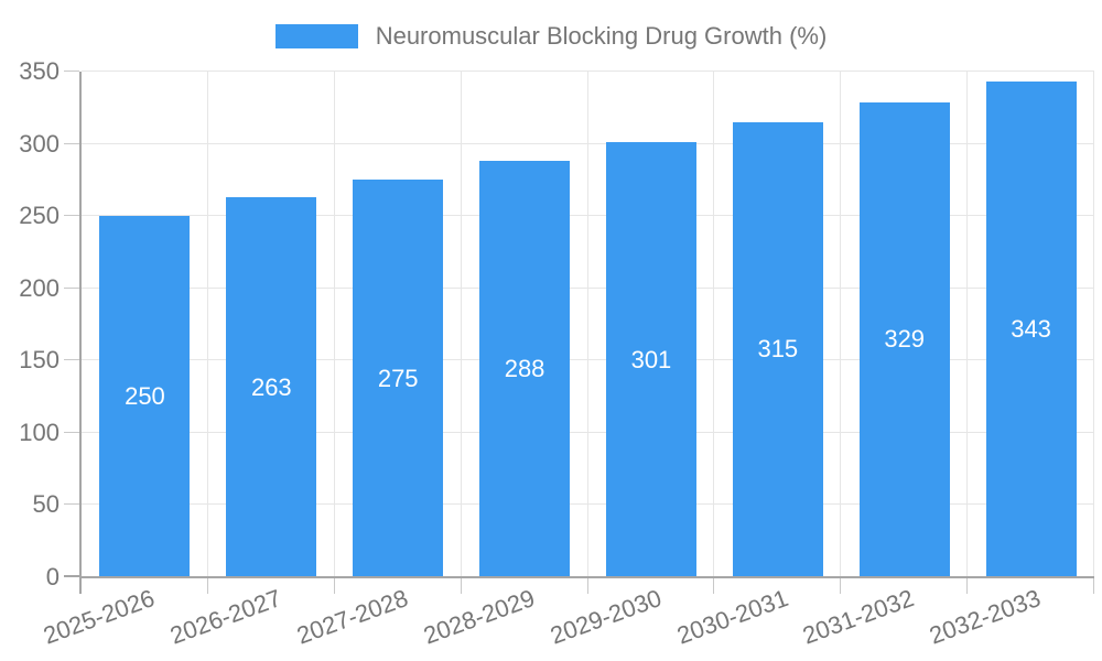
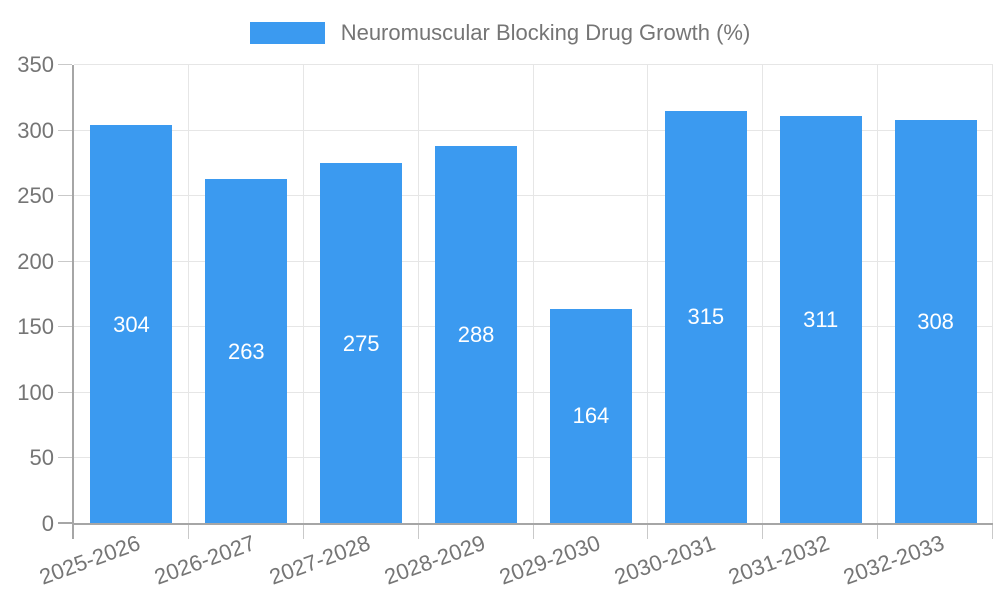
2025-2026: 250 -> 304
2029-2030: 301 -> 164
2031-2032: 329 -> 311
2032-2033: 343 -> 308
